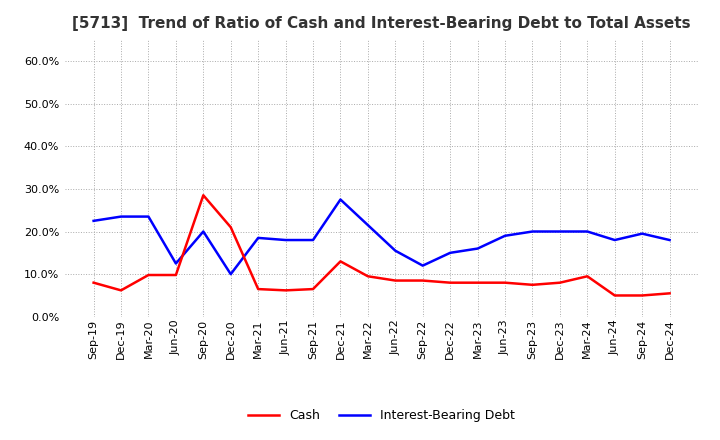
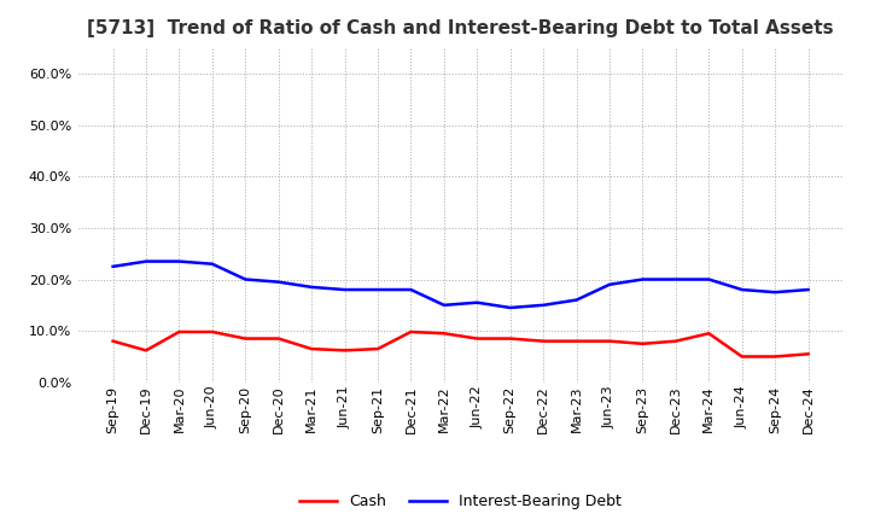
Interest-Bearing Debt/Jun-20: 12.5% -> 23.0%
Cash/Sep-20: 28.5% -> 8.5%
Cash/Dec-20: 21.0% -> 8.5%
Interest-Bearing Debt/Dec-20: 10.0% -> 19.5%
Cash/Dec-21: 13.0% -> 9.8%
Interest-Bearing Debt/Dec-21: 27.5% -> 18.0%
Interest-Bearing Debt/Mar-22: 21.5% -> 15.0%
Interest-Bearing Debt/Sep-22: 12.0% -> 14.5%
Interest-Bearing Debt/Sep-24: 19.5% -> 17.5%
